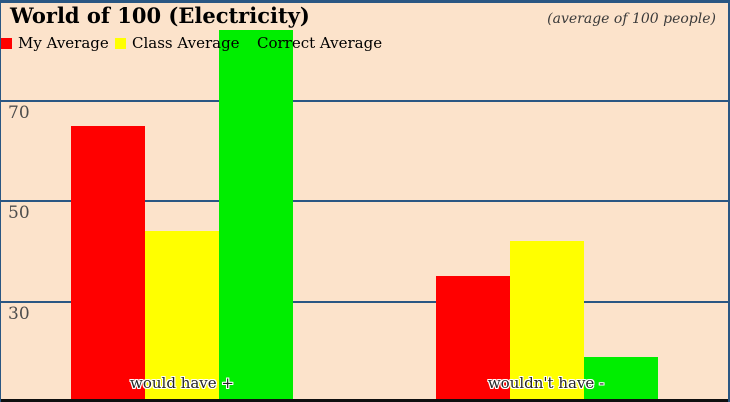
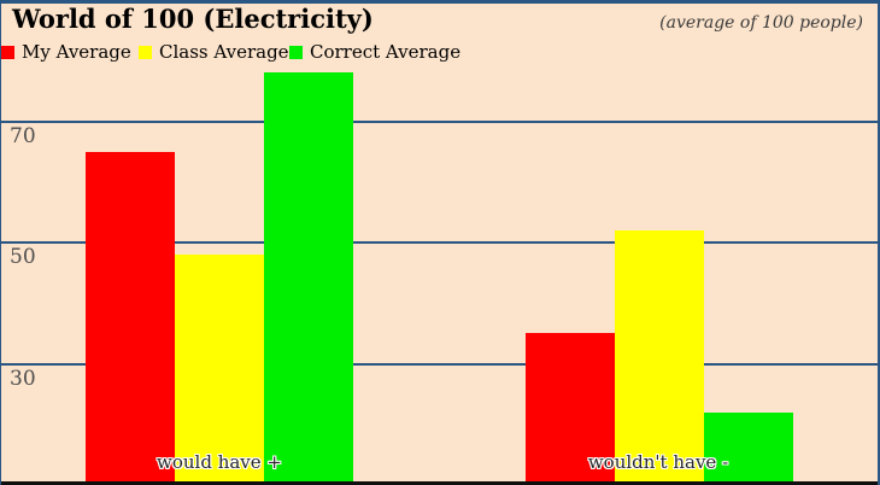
Class Average/would have +: 44 -> 48
Correct Average/would have +: 84 -> 78
Class Average/wouldn't have -: 42 -> 52
Correct Average/wouldn't have -: 19 -> 22
